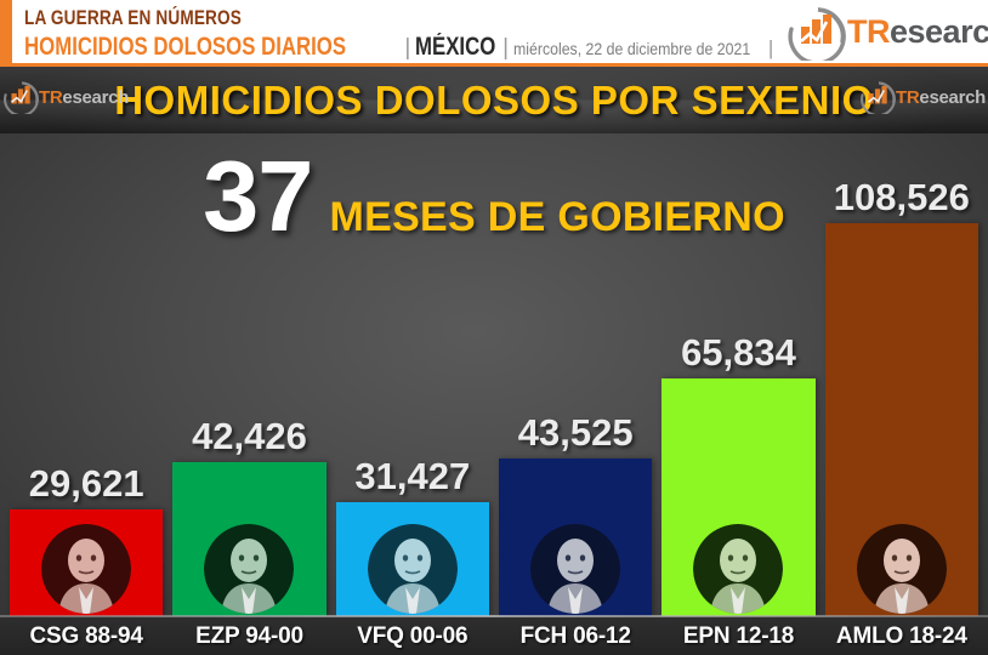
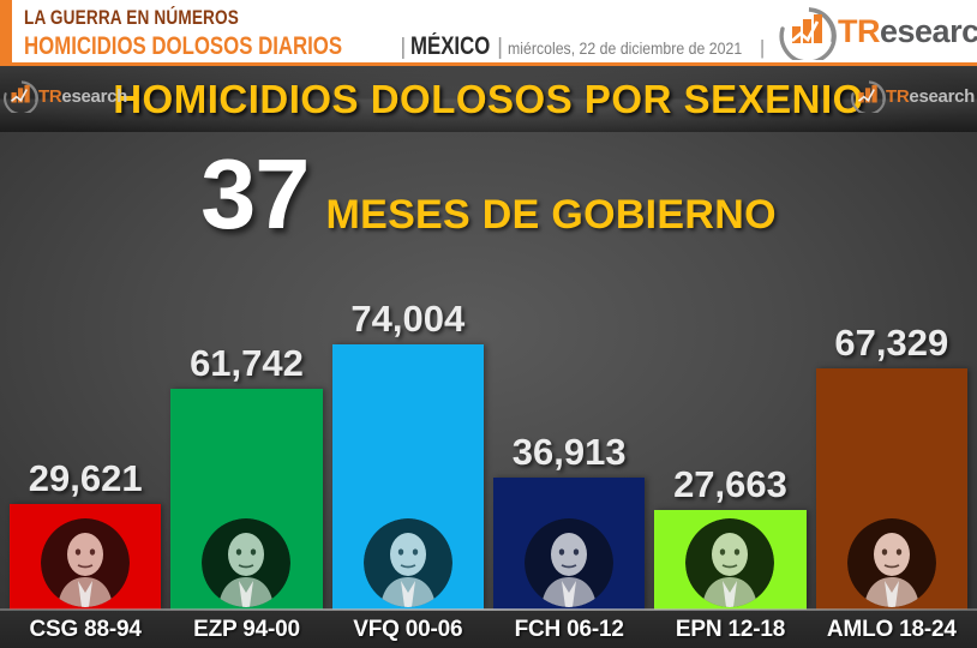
EZP 94-00: 42,426 -> 61,742
VFQ 00-06: 31,427 -> 74,004
FCH 06-12: 43,525 -> 36,913
EPN 12-18: 65,834 -> 27,663
AMLO 18-24: 108,526 -> 67,329
